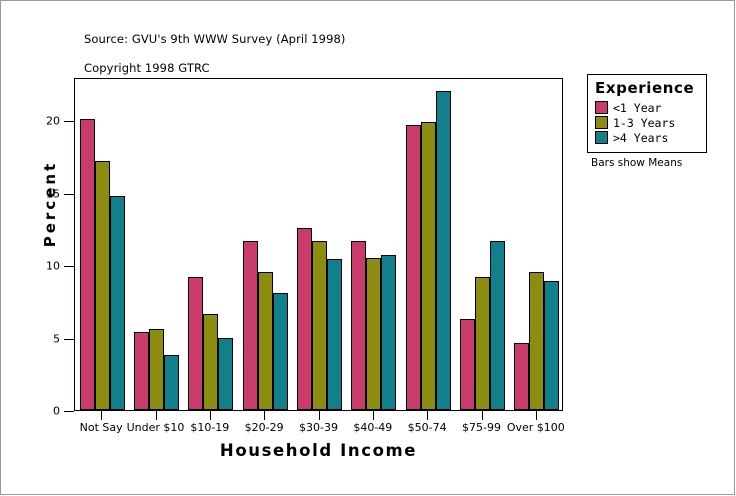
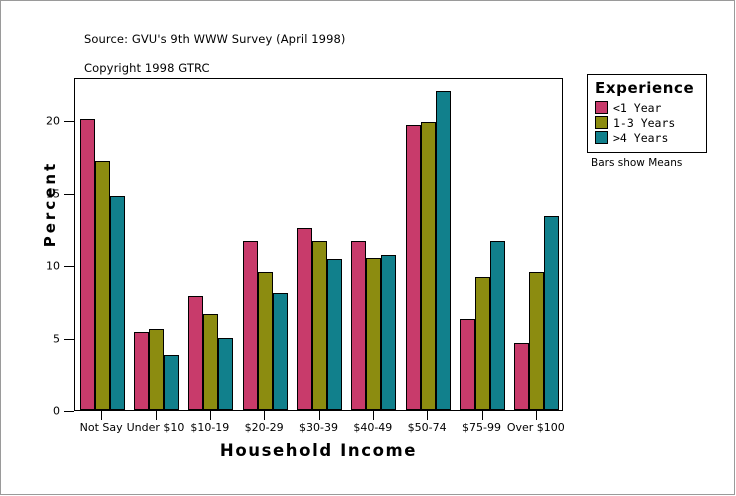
<1 Year/$10-19: 9.2 -> 7.9
>4 Years/Over $100: 8.9 -> 13.4
